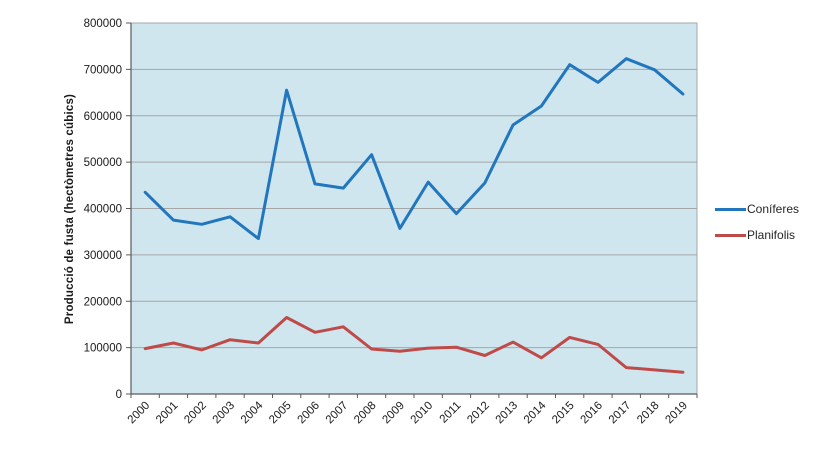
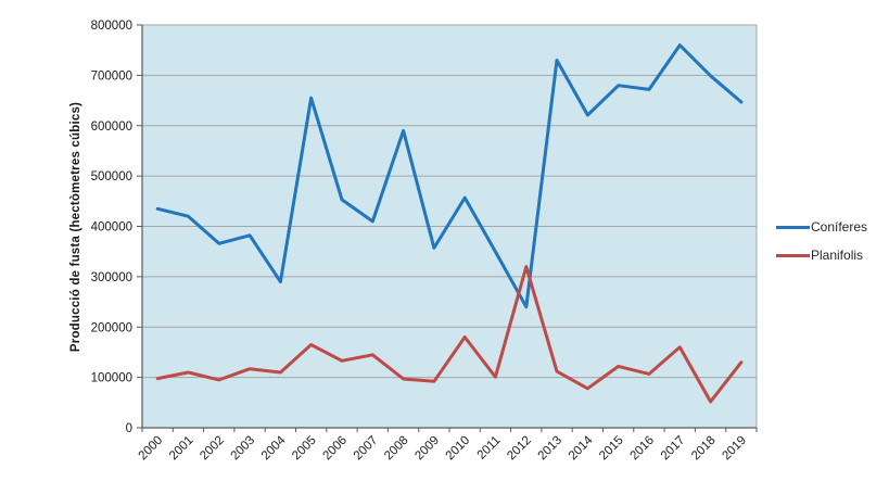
Coníferes/2001: 380000 -> 420000
Coníferes/2004: 340000 -> 290000
Coníferes/2007: 440000 -> 410000
Coníferes/2008: 520000 -> 590000
Planifolis/2010: 100000 -> 180000
Coníferes/2011: 390000 -> 350000
Coníferes/2012: 460000 -> 240000
Planifolis/2012: 80000 -> 320000
Coníferes/2013: 580000 -> 730000
Coníferes/2015: 710000 -> 680000
Coníferes/2017: 720000 -> 760000
Planifolis/2017: 60000 -> 160000
Planifolis/2019: 50000 -> 130000
